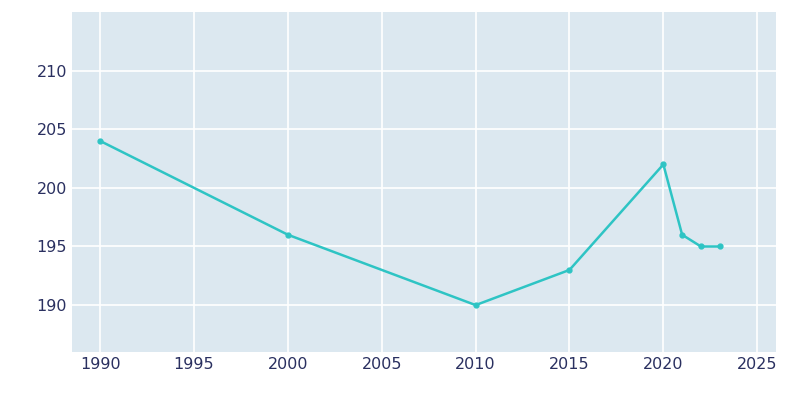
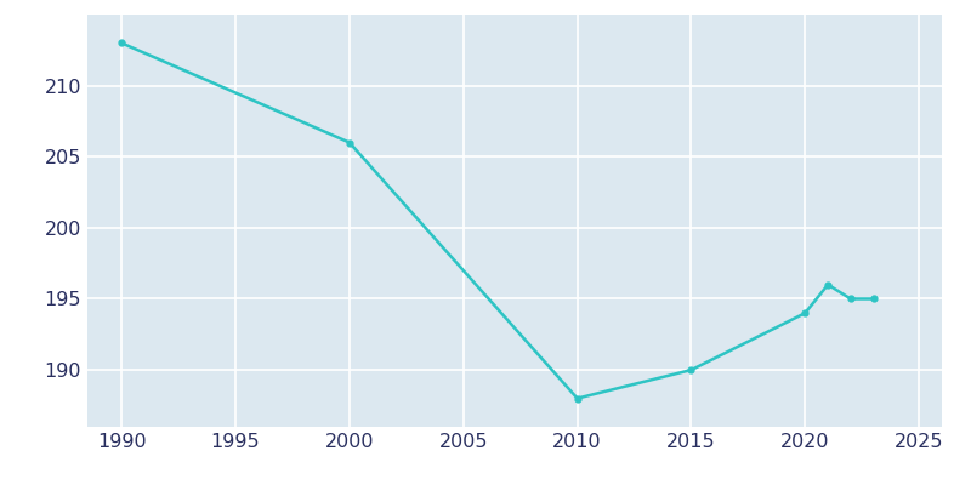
1990: 204 -> 213
2000: 196 -> 206
2010: 190 -> 188
2015: 193 -> 190
2020: 202 -> 194
